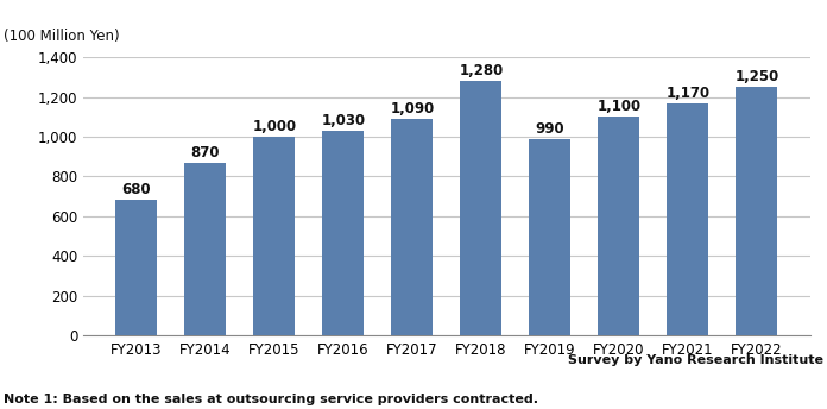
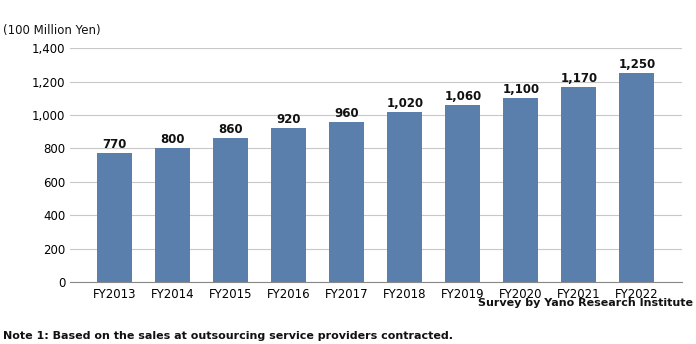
FY2013: 680 -> 770
FY2014: 870 -> 800
FY2015: 1,000 -> 860
FY2016: 1,030 -> 920
FY2017: 1,090 -> 960
FY2018: 1,280 -> 1,020
FY2019: 990 -> 1,060
